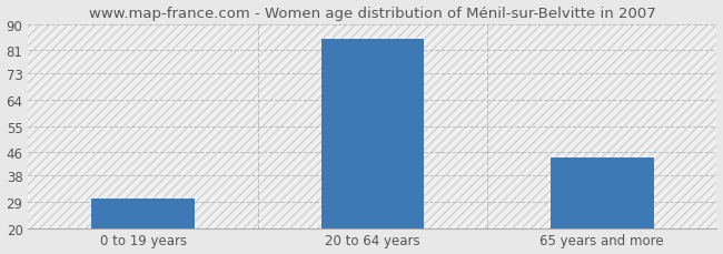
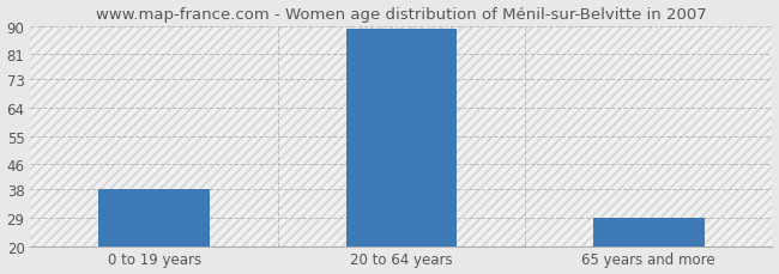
0 to 19 years: 30 -> 38
20 to 64 years: 85 -> 89
65 years and more: 44 -> 29
